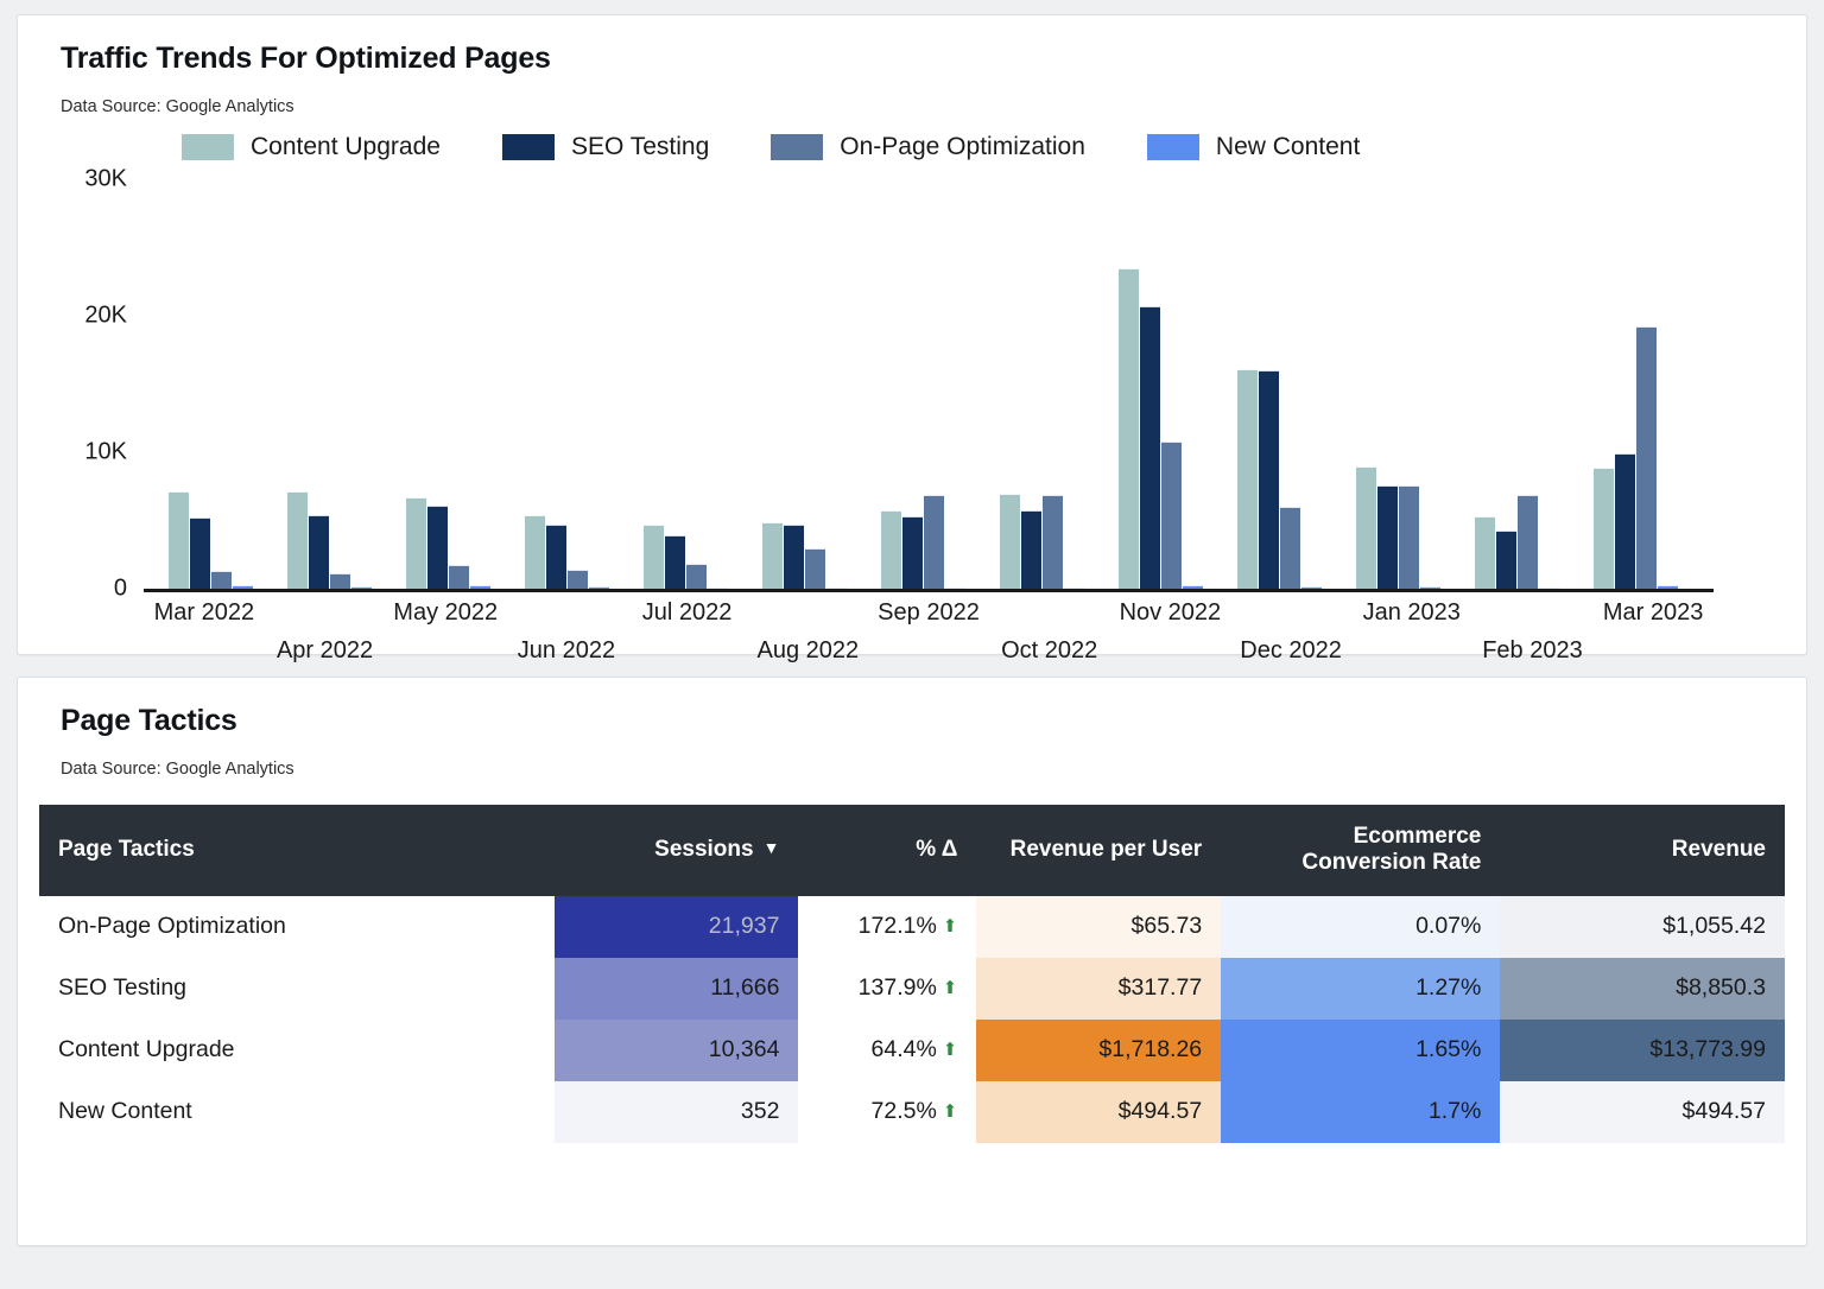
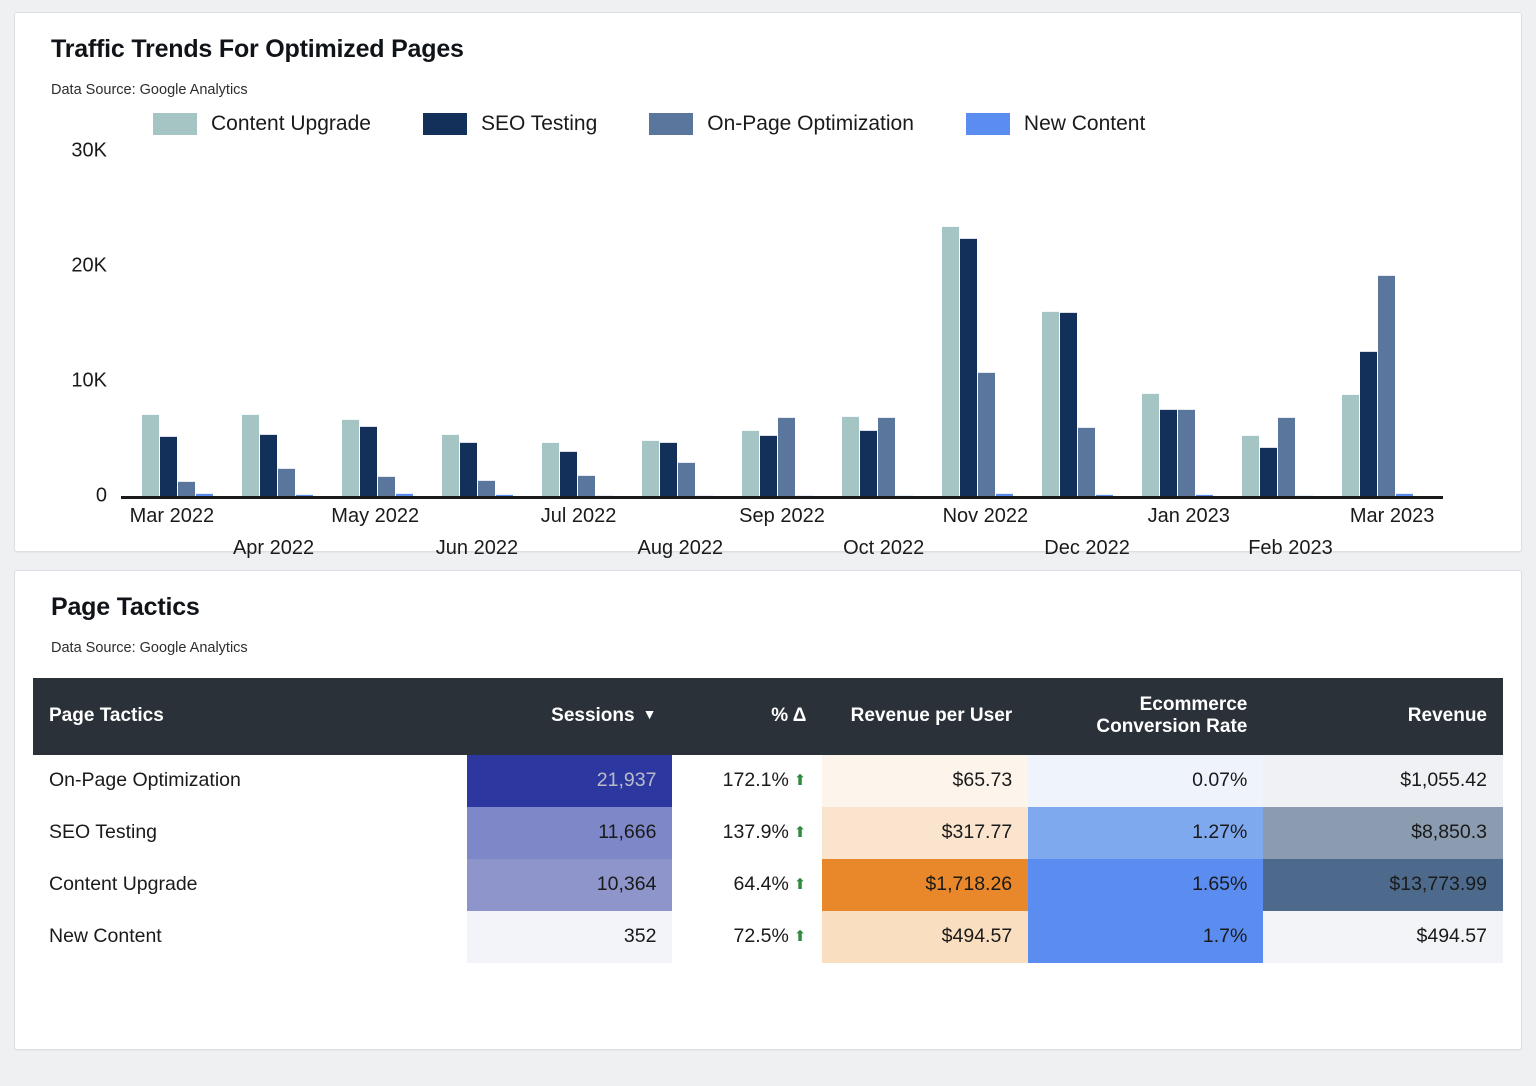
On-Page Optimization/Apr 2022: 1.1K -> 2.4K
SEO Testing/Nov 2022: 20.7K -> 22.4K
SEO Testing/Mar 2023: 9.9K -> 12.6K
